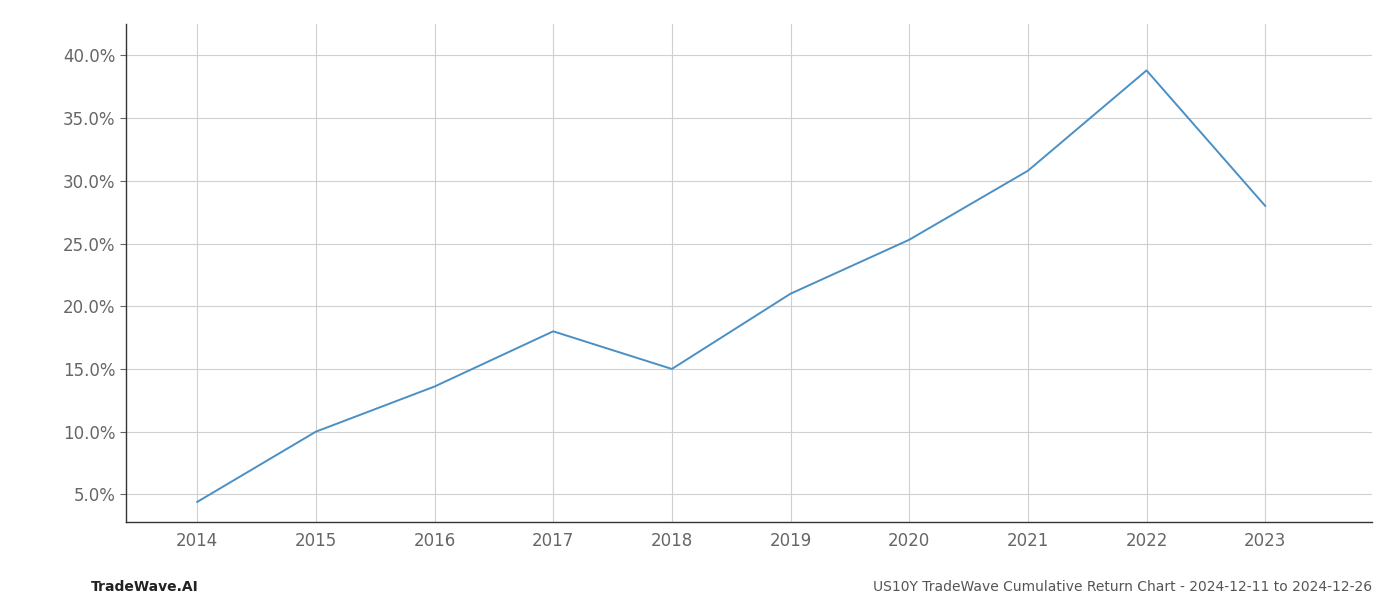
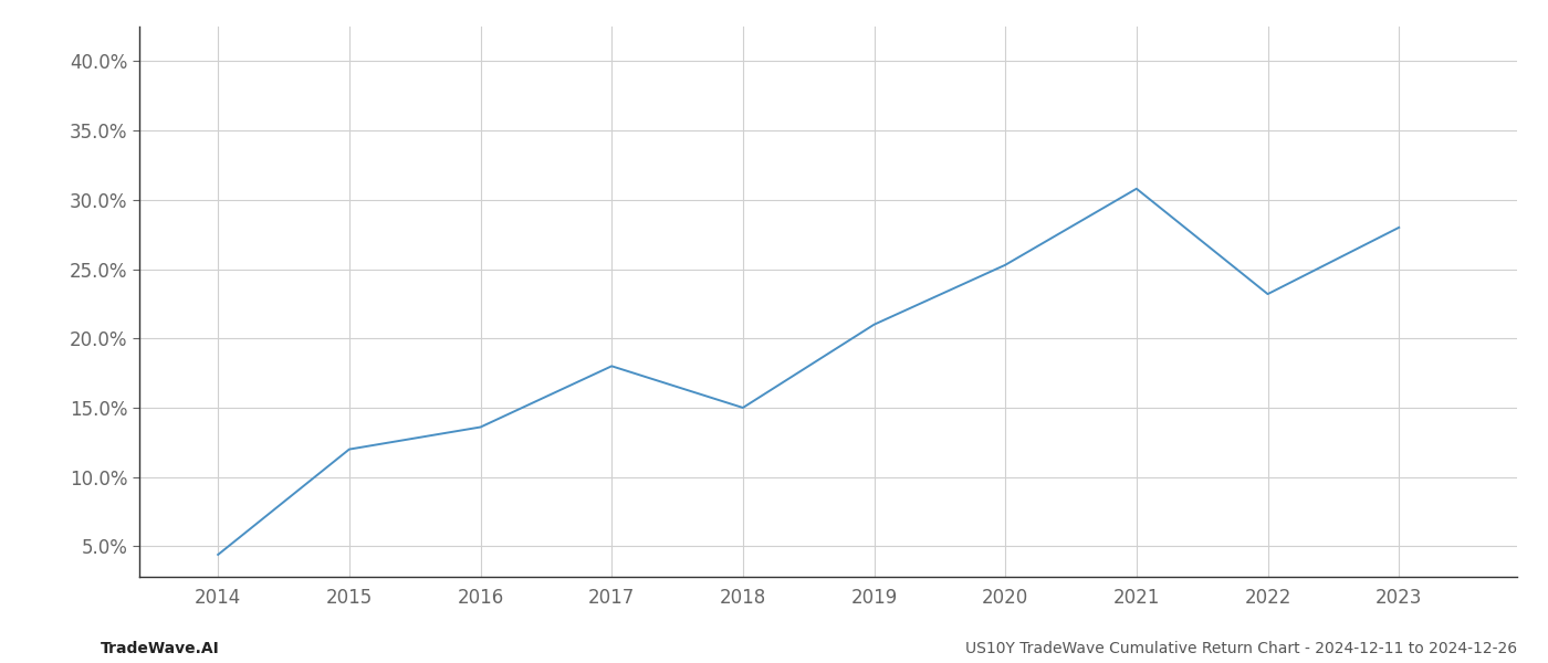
2015: 10.0% -> 12.0%
2022: 38.8% -> 23.2%
